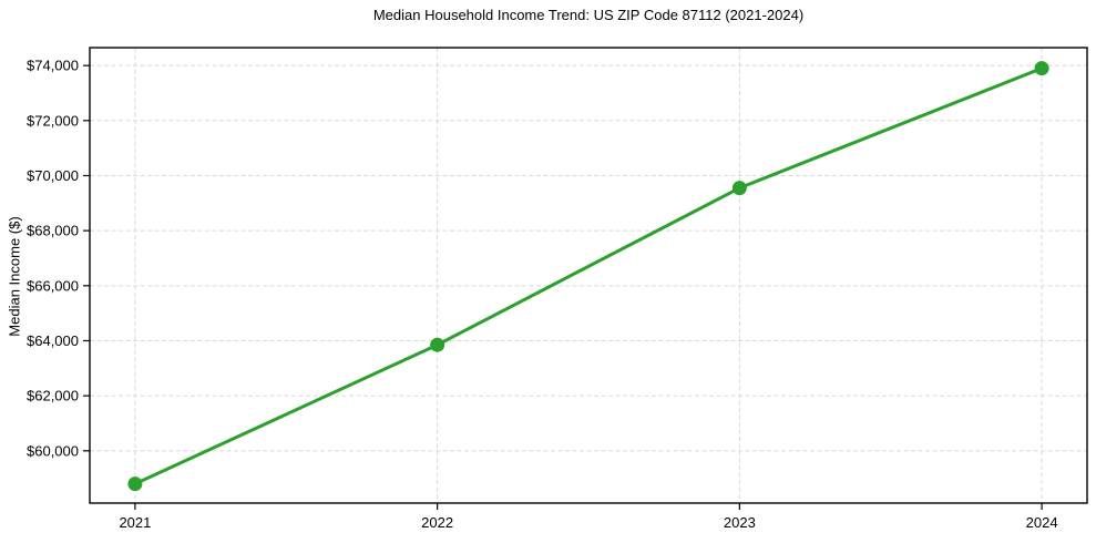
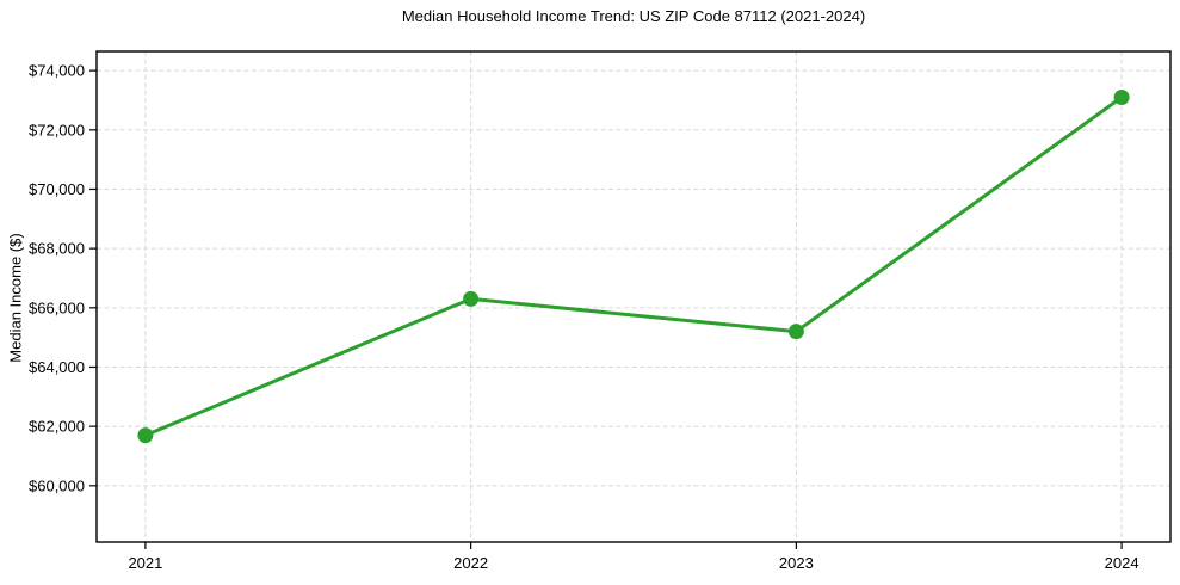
2021: $58800 -> $61700
2022: $63800 -> $66300
2023: $69600 -> $65200
2024: $73900 -> $73100
